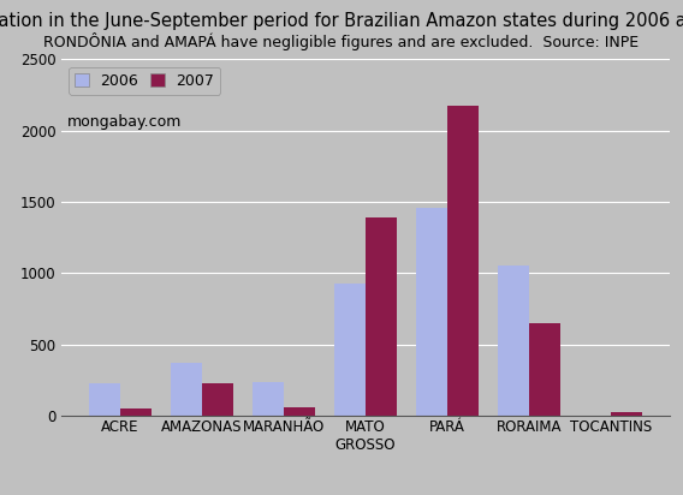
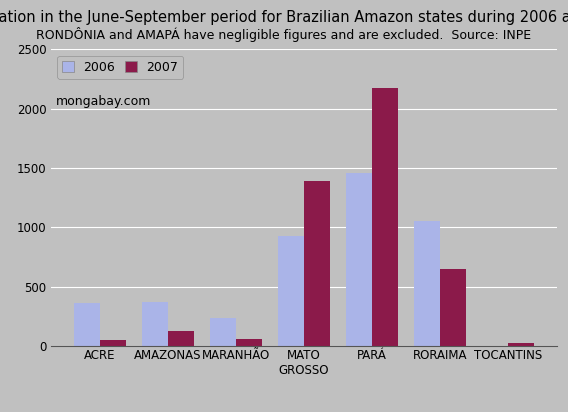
2006/ACRE: 230 -> 360
2007/AMAZONAS: 230 -> 130
